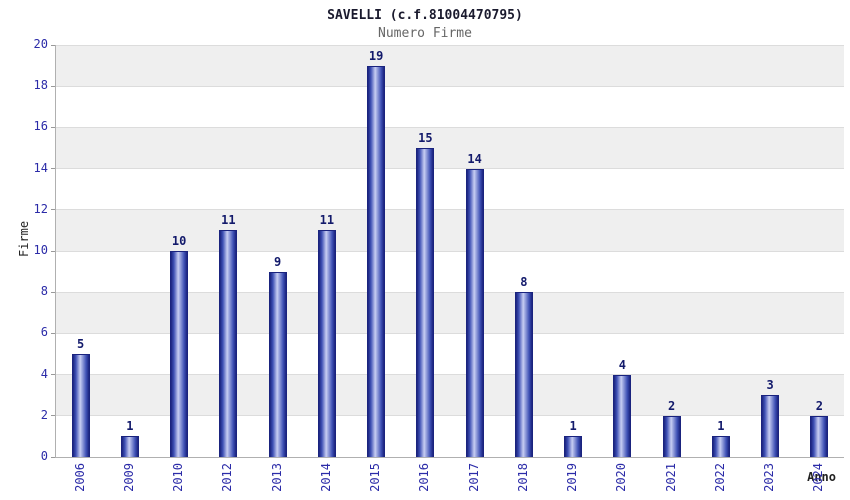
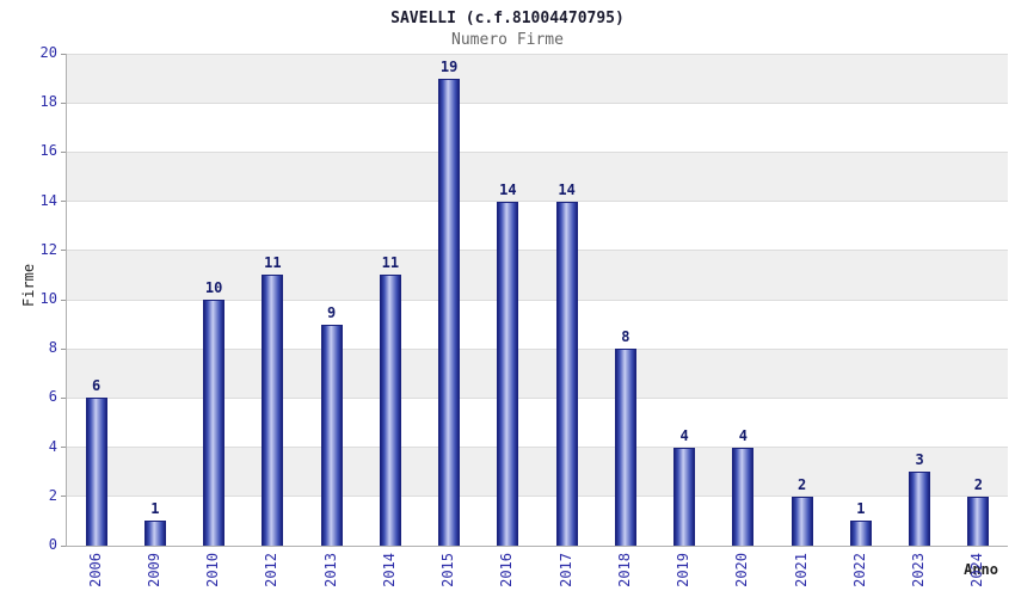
2006: 5 -> 6
2016: 15 -> 14
2019: 1 -> 4
